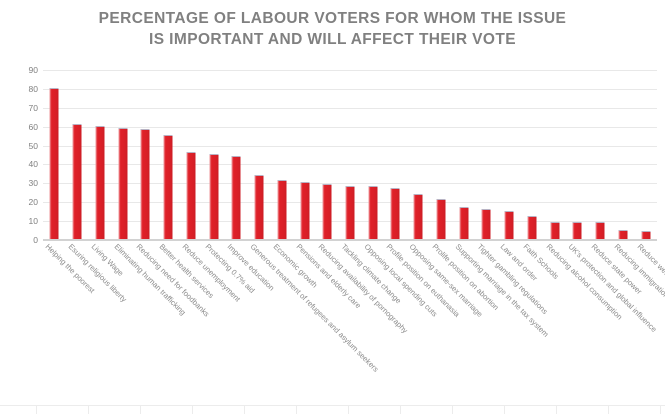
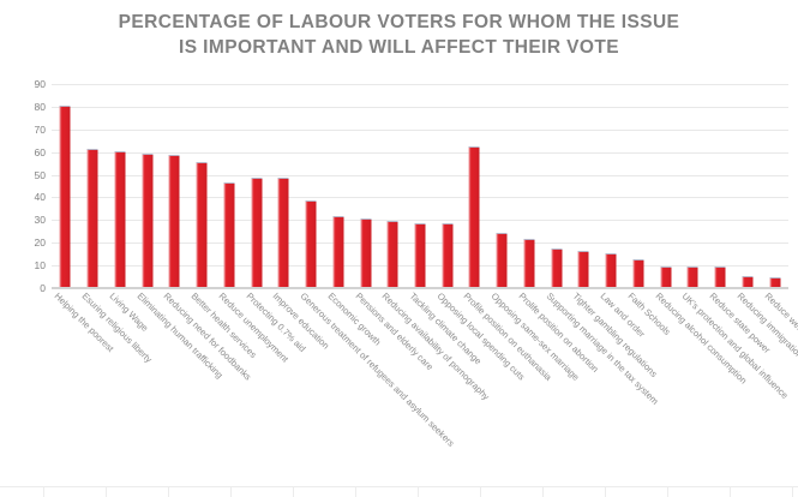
Protecting 0.7% aid: 45 -> 48
Improve education: 44 -> 48
Generous treatment of refugees and asylum seekers: 34 -> 38
Profile position on euthanasia: 27 -> 62
